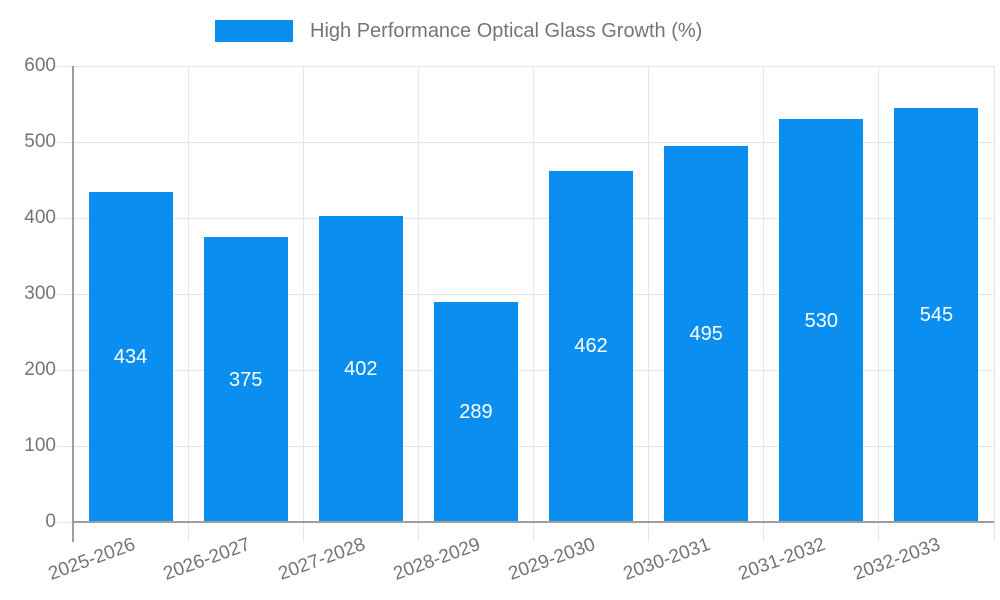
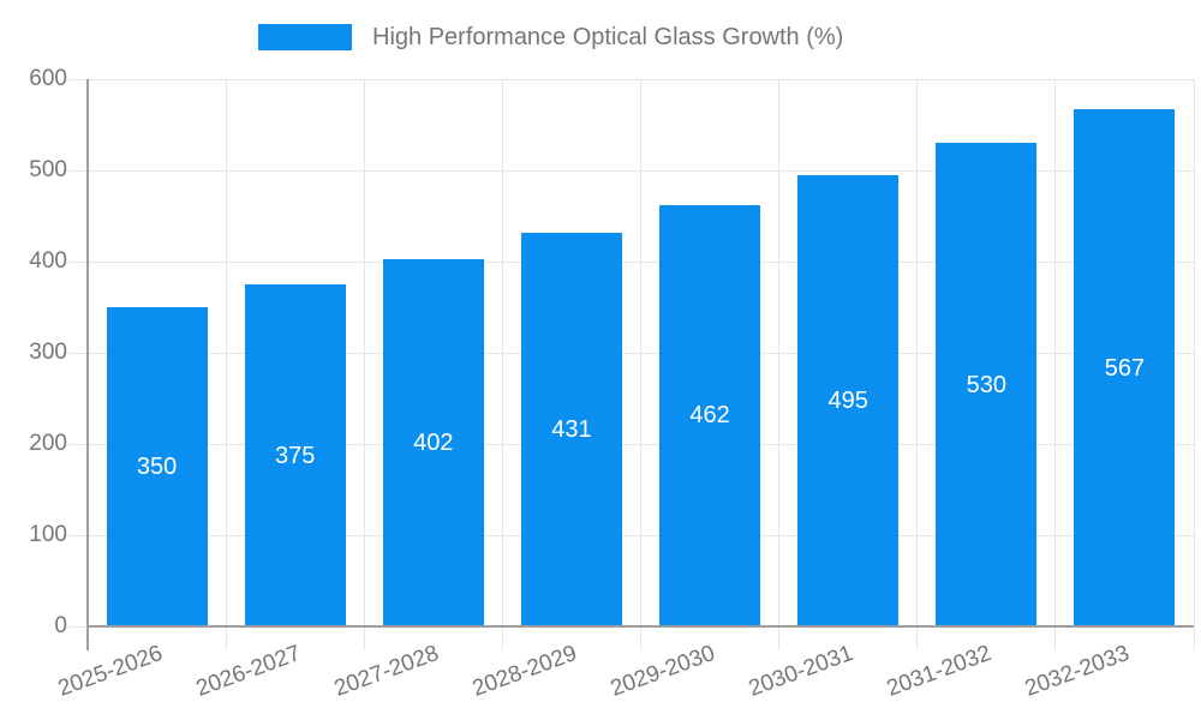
2025-2026: 434 -> 350
2028-2029: 289 -> 431
2032-2033: 545 -> 567
